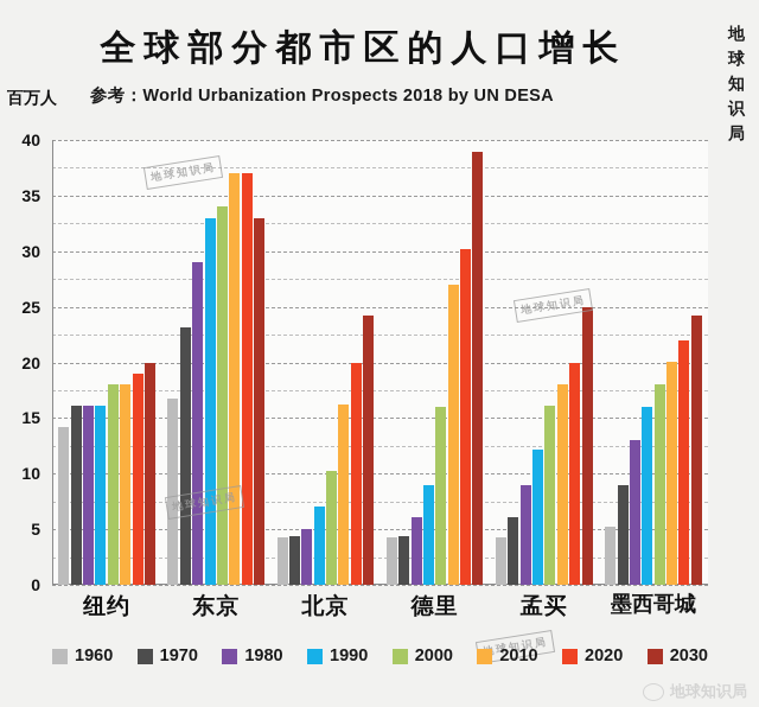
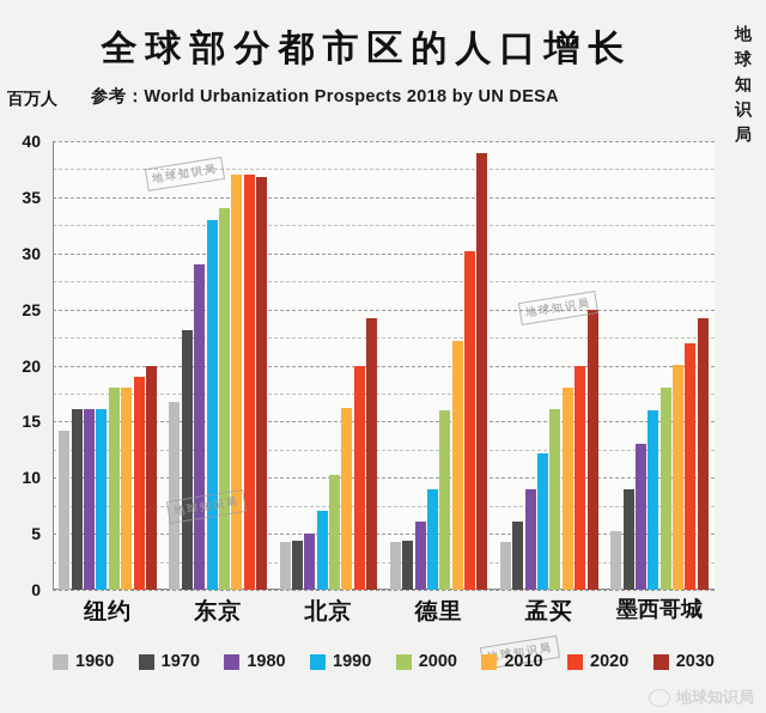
2030/东京: 33 -> 37
2010/德里: 27 -> 22
